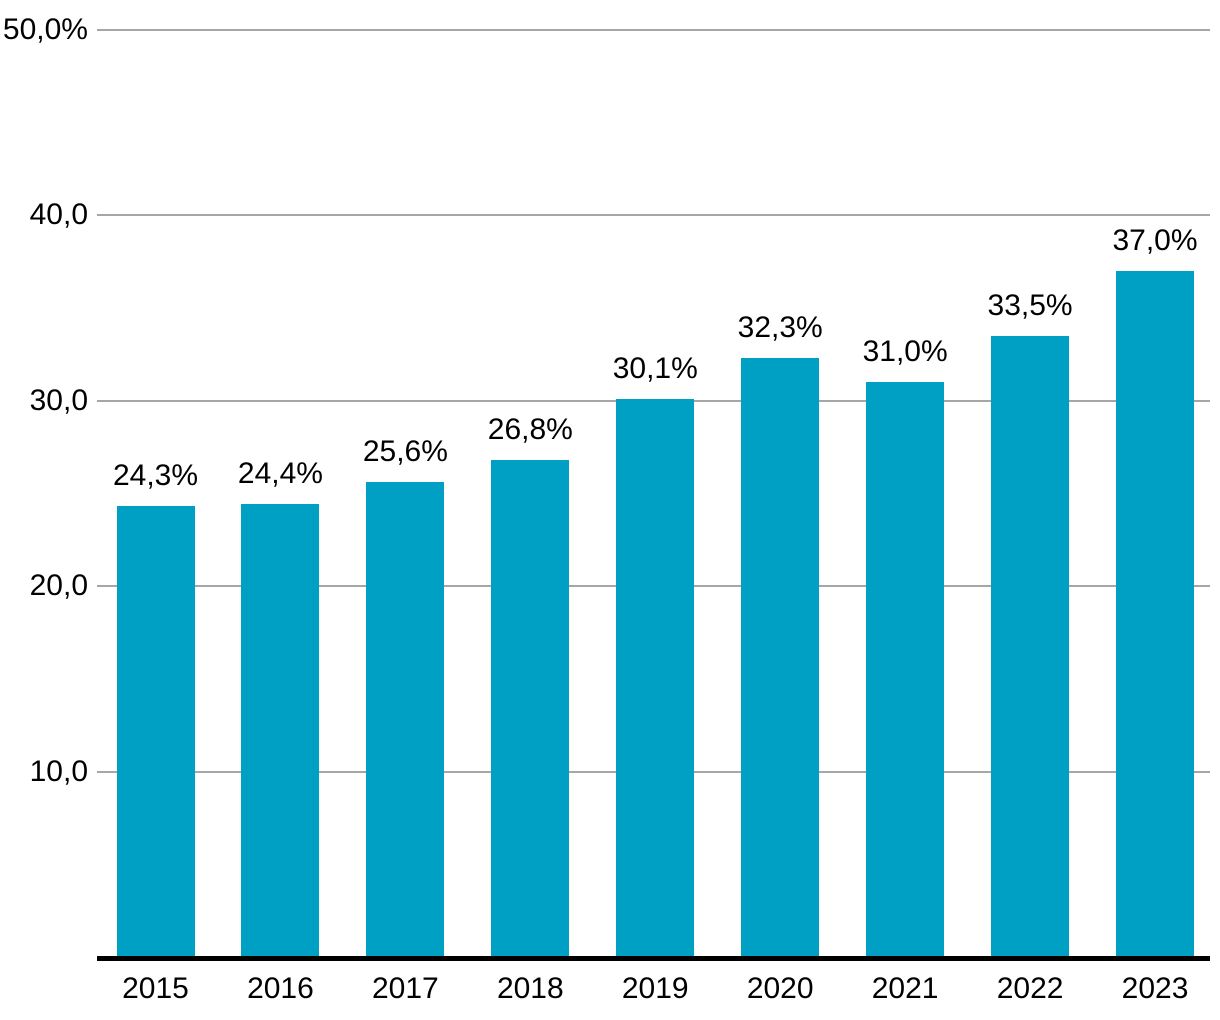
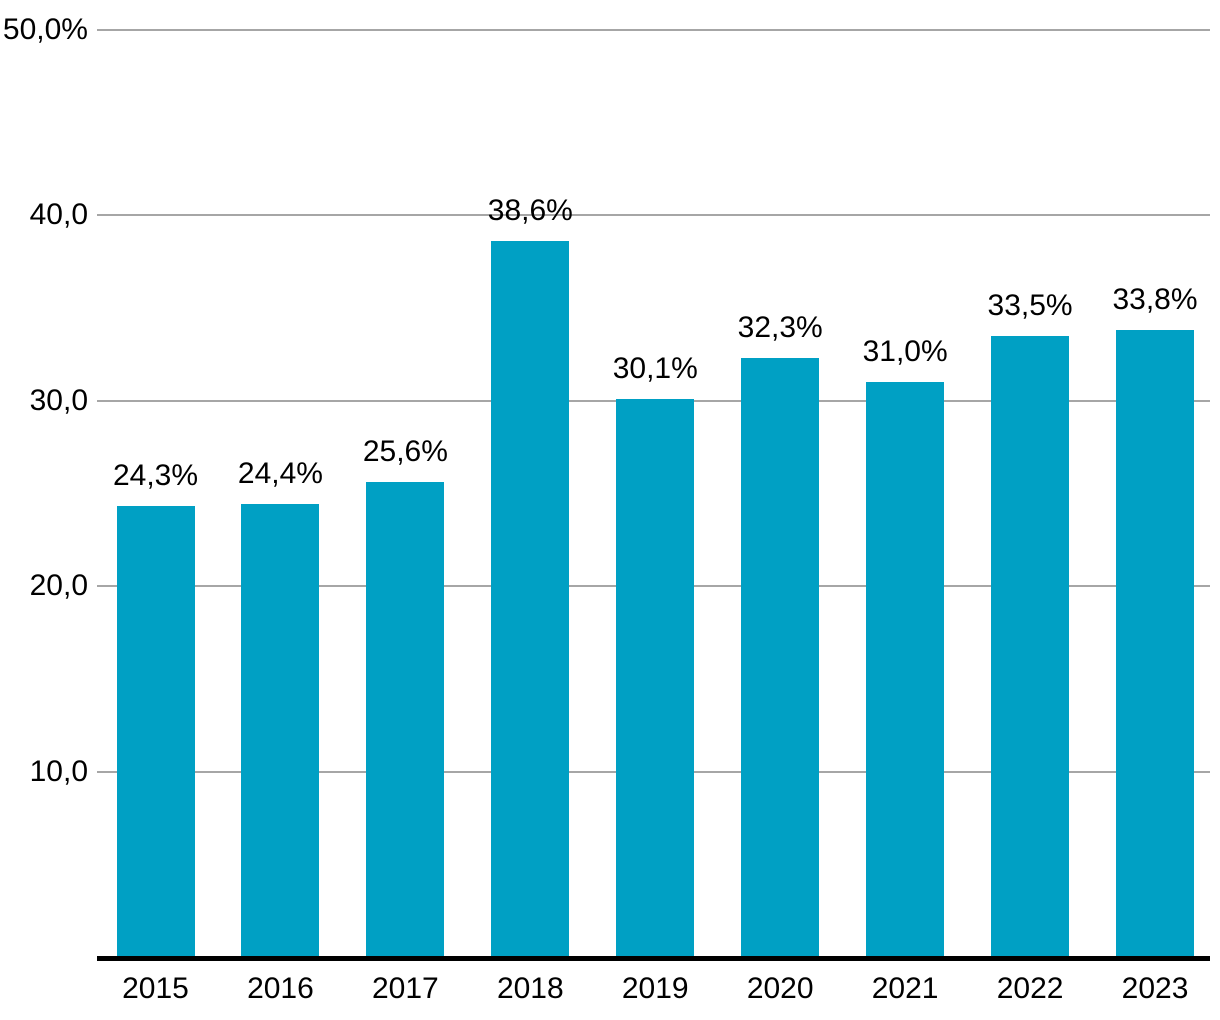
2018: 26,8% -> 38,6%
2023: 37,0% -> 33,8%
